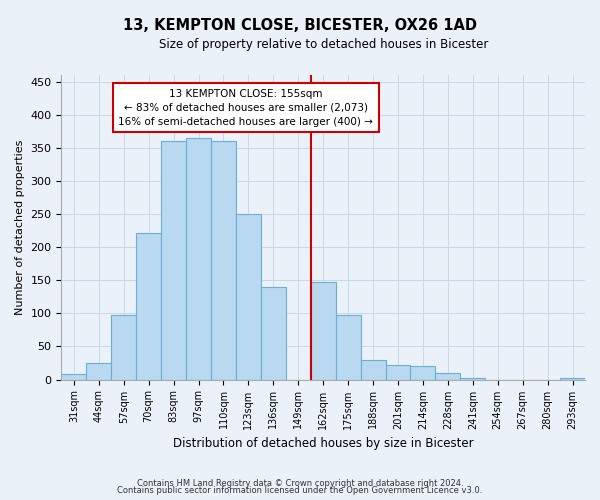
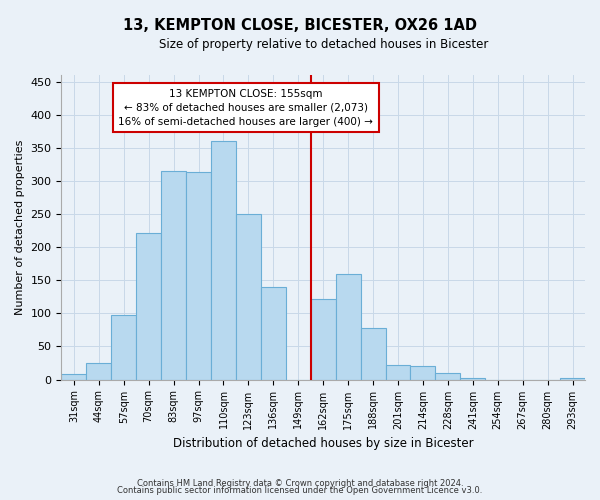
83sqm: 360 -> 316
97sqm: 365 -> 314
162sqm: 148 -> 122
175sqm: 97 -> 160
188sqm: 30 -> 78
